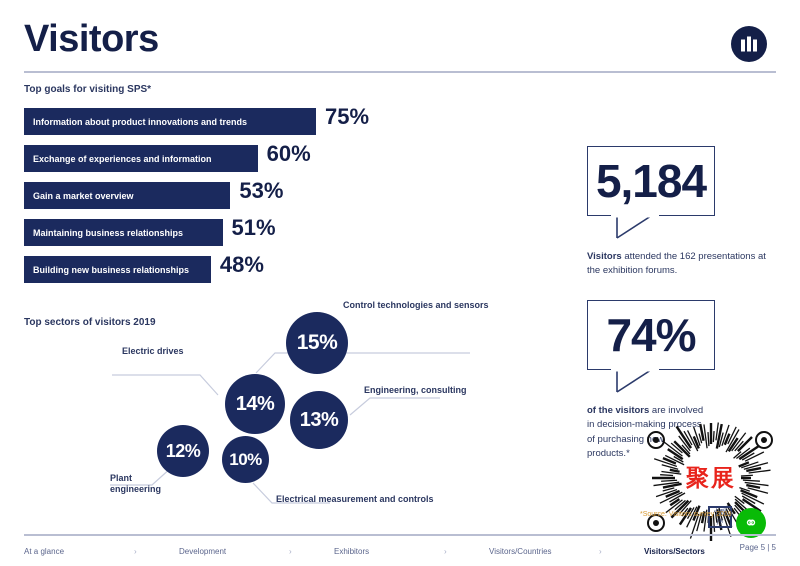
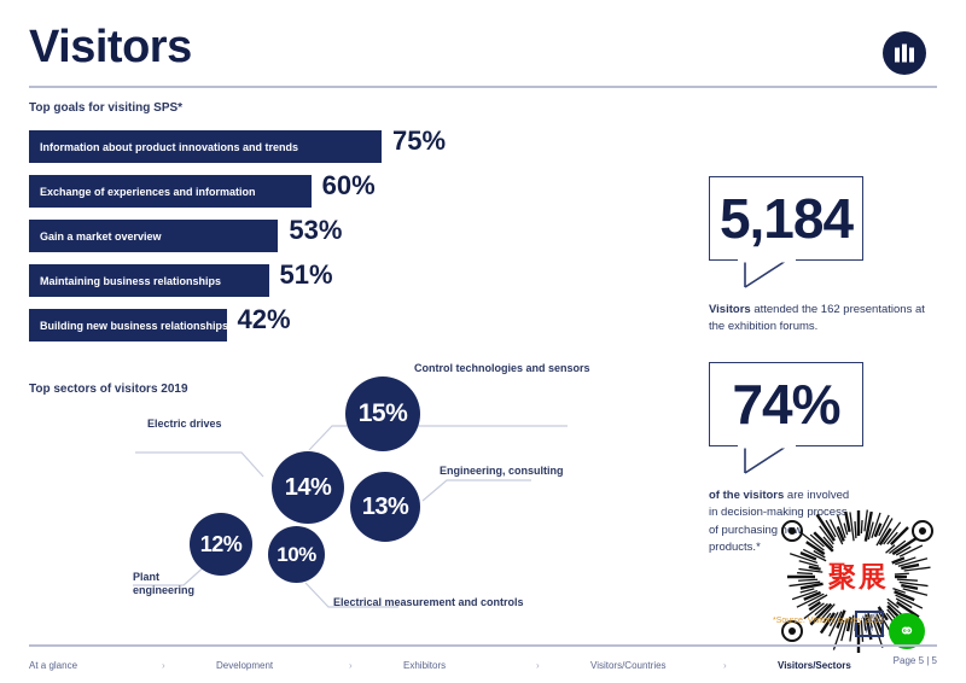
Top goals for visiting SPS*/Building new business relationships: 48% -> 42%
